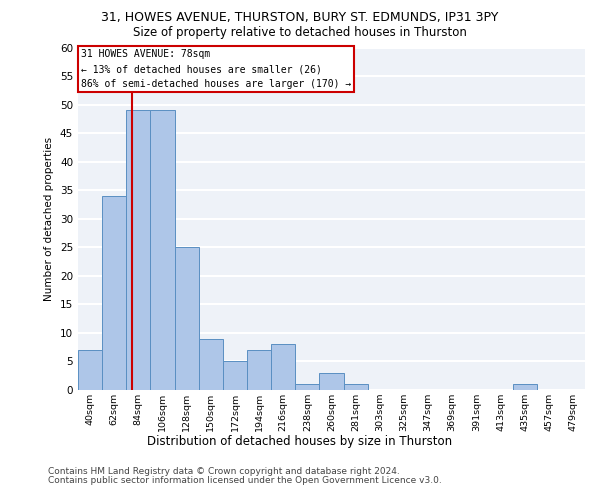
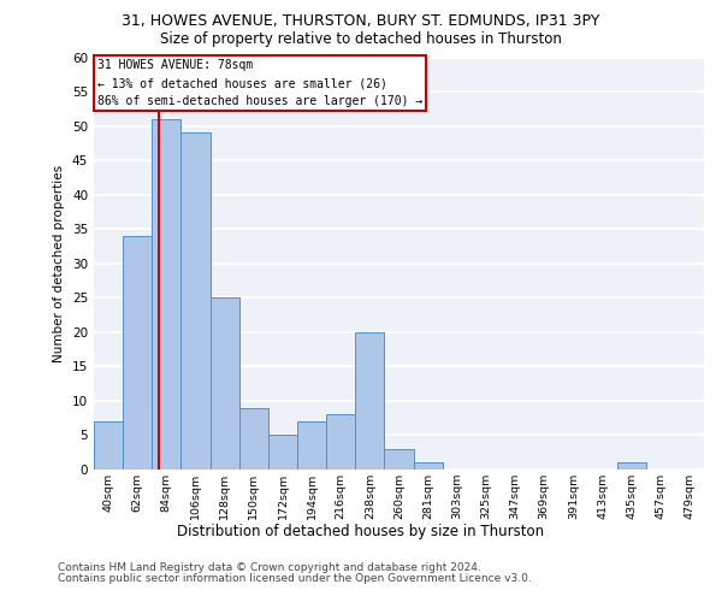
84sqm: 49 -> 51
238sqm: 1 -> 20
